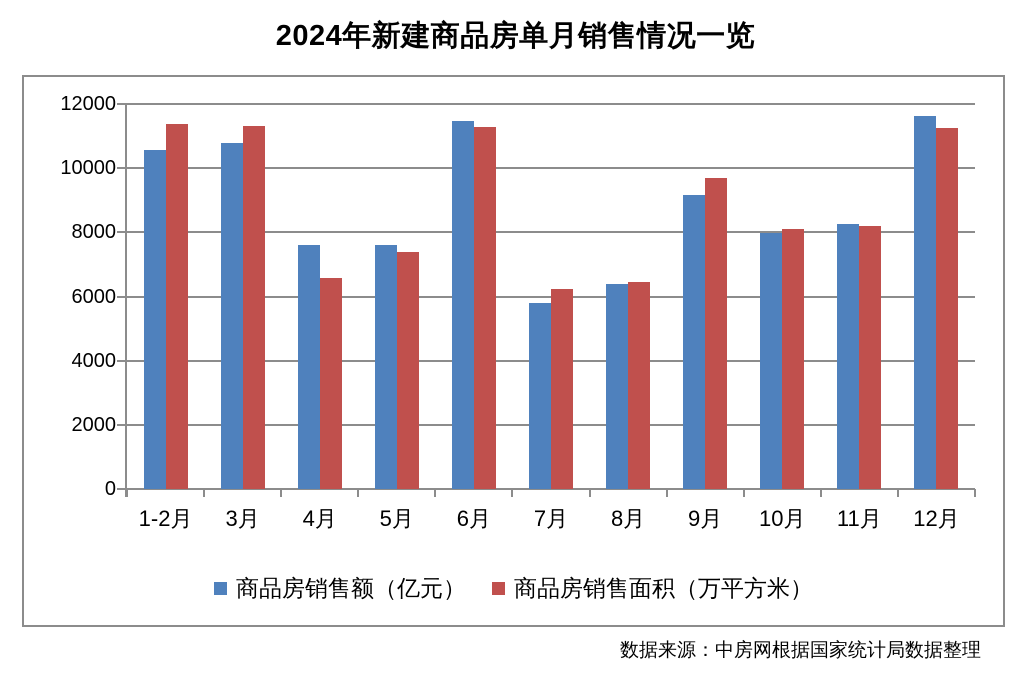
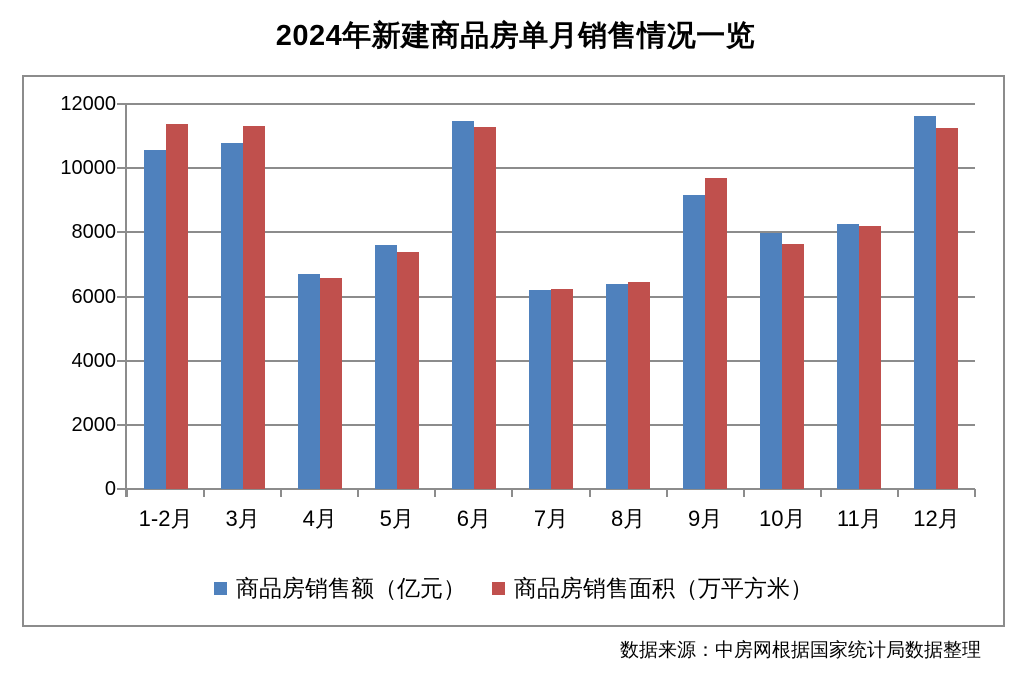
商品房销售额（亿元）/4月: 7600 -> 6700
商品房销售额（亿元）/7月: 5800 -> 6200
商品房销售面积（万平方米）/10月: 8100 -> 7600
